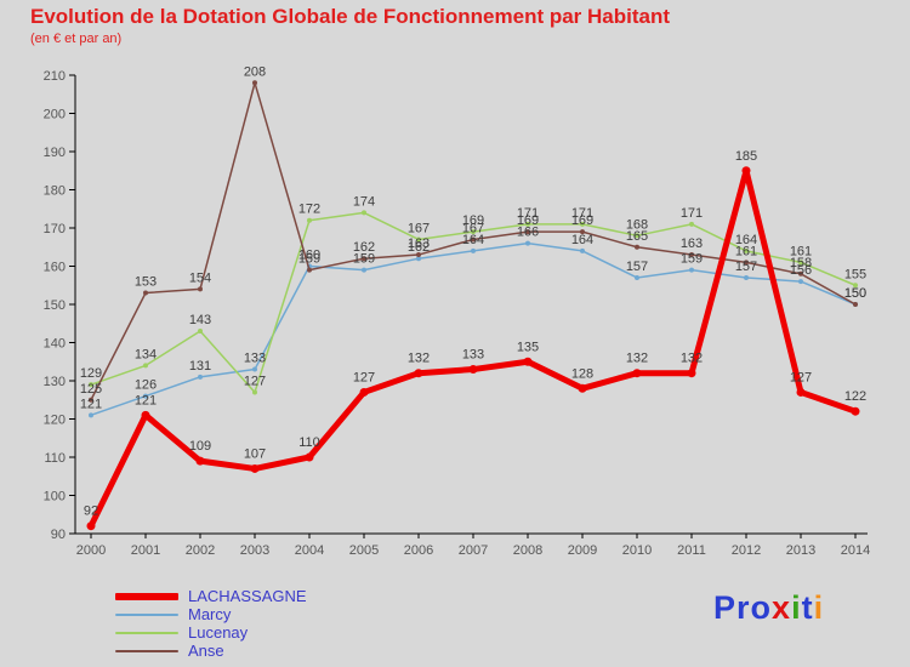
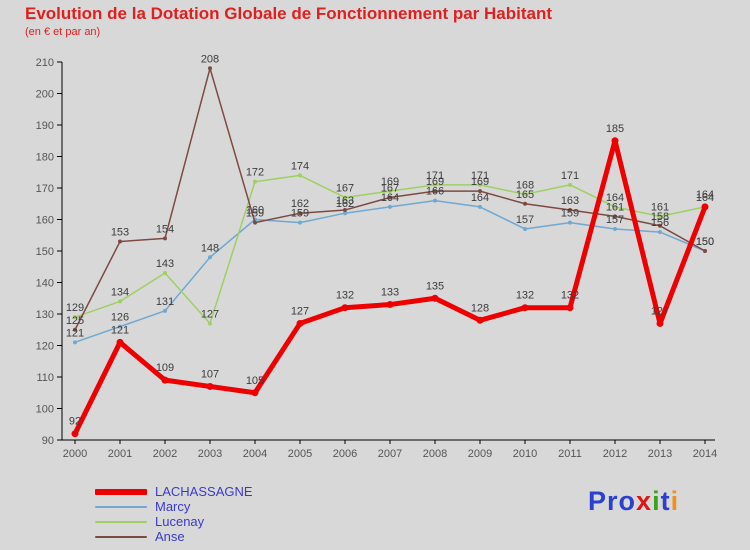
Marcy/2003: 133 -> 148
LACHASSAGNE/2004: 110 -> 105
LACHASSAGNE/2014: 122 -> 164
Lucenay/2014: 155 -> 164
